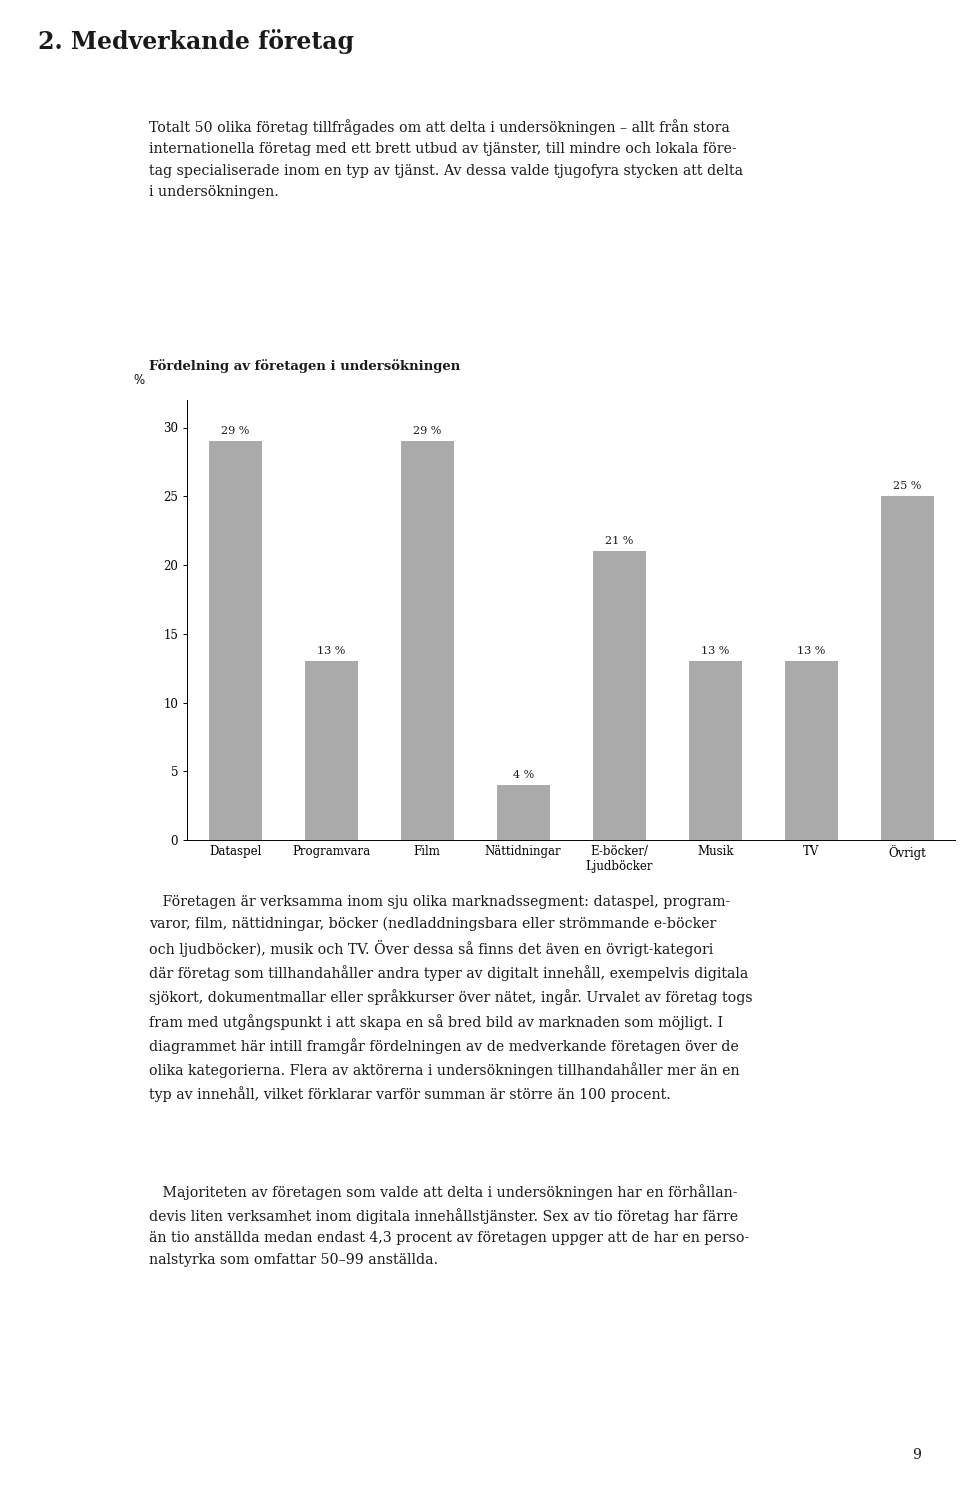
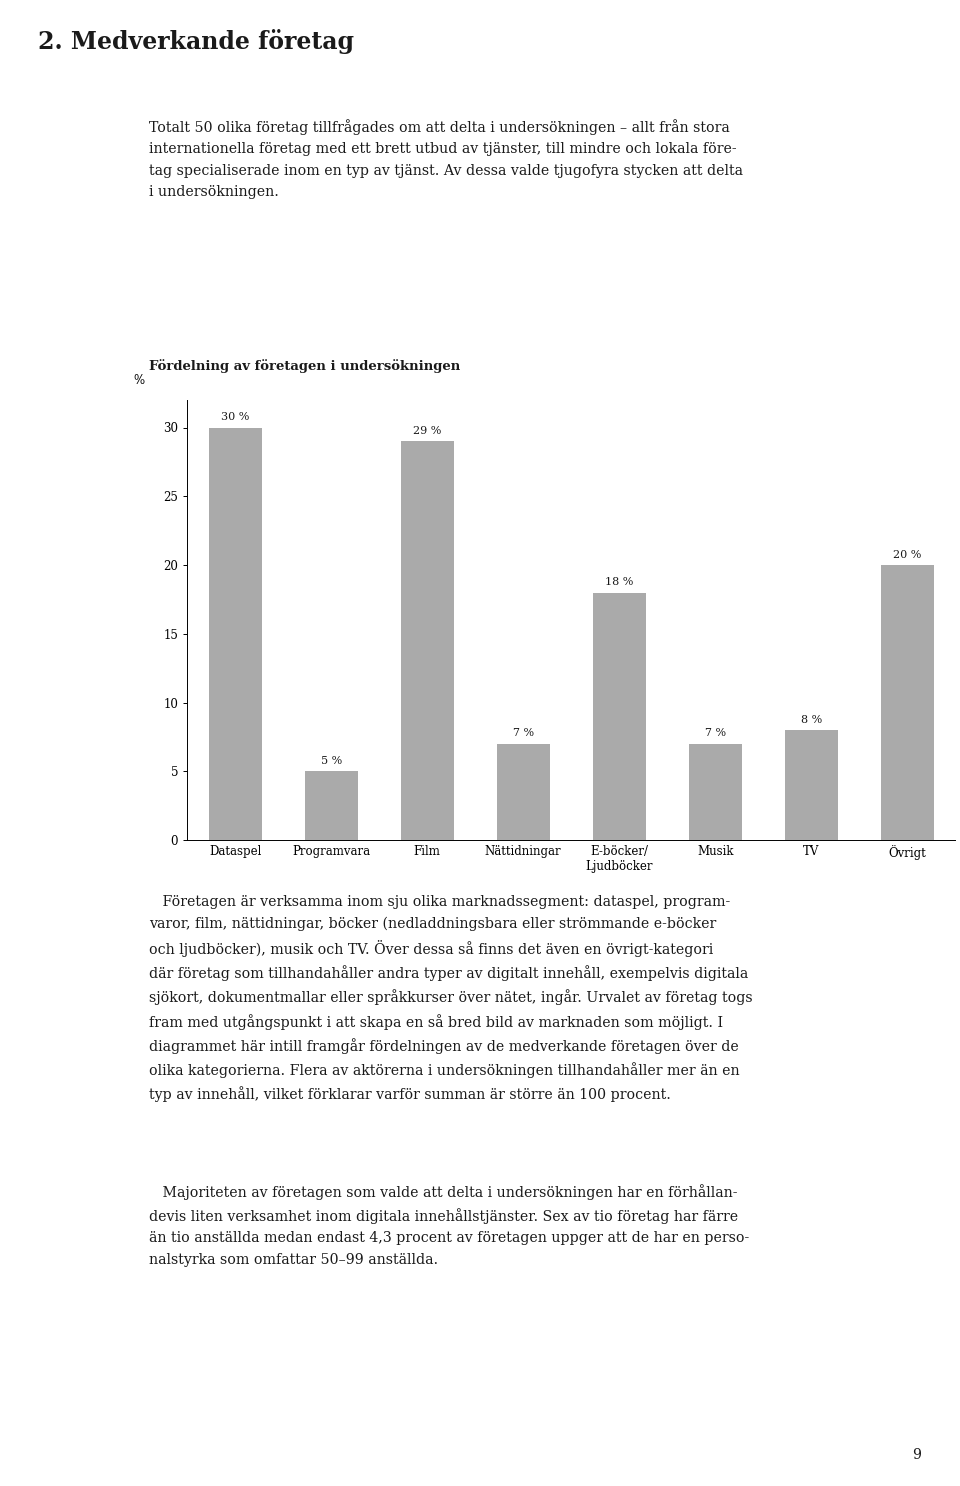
Dataspel: 29 -> 30
Programvara: 13 -> 5
Nättidningar: 4 -> 7
E-böcker/ Ljudböcker: 21 -> 18
Musik: 13 -> 7
TV: 13 -> 8
Övrigt: 25 -> 20
